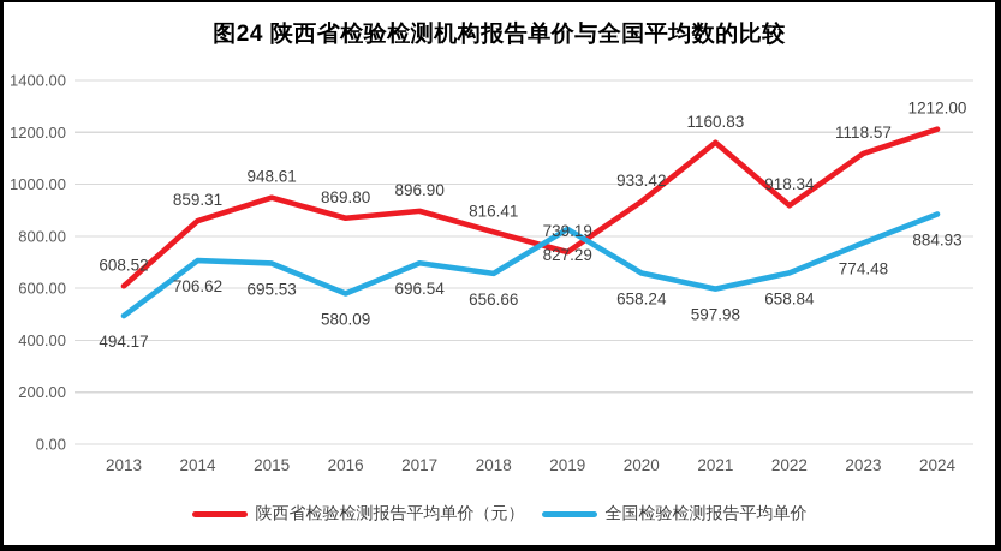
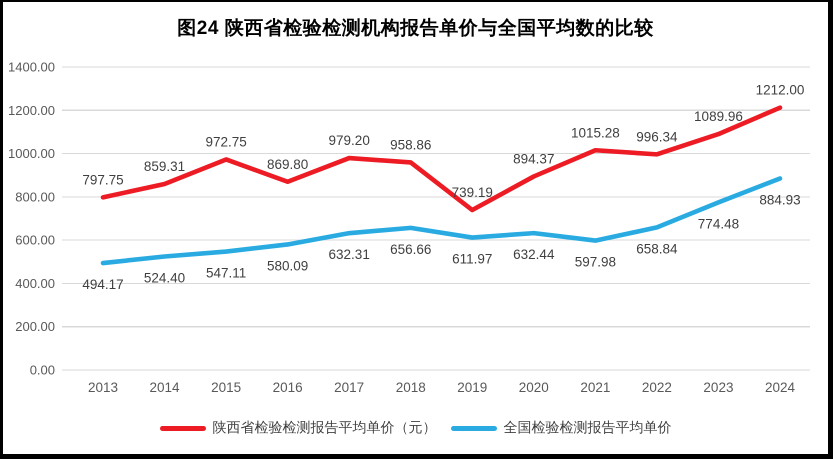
陕西省检验检测报告平均单价（元）/2013: 608.52 -> 797.75
全国检验检测报告平均单价/2014: 706.62 -> 524.40
陕西省检验检测报告平均单价（元）/2015: 948.61 -> 972.75
全国检验检测报告平均单价/2015: 695.53 -> 547.11
陕西省检验检测报告平均单价（元）/2017: 896.90 -> 979.20
全国检验检测报告平均单价/2017: 696.54 -> 632.31
陕西省检验检测报告平均单价（元）/2018: 816.41 -> 958.86
全国检验检测报告平均单价/2019: 827.29 -> 611.97
陕西省检验检测报告平均单价（元）/2020: 933.42 -> 894.37
全国检验检测报告平均单价/2020: 658.24 -> 632.44
陕西省检验检测报告平均单价（元）/2021: 1160.83 -> 1015.28
陕西省检验检测报告平均单价（元）/2022: 918.34 -> 996.34
陕西省检验检测报告平均单价（元）/2023: 1118.57 -> 1089.96
